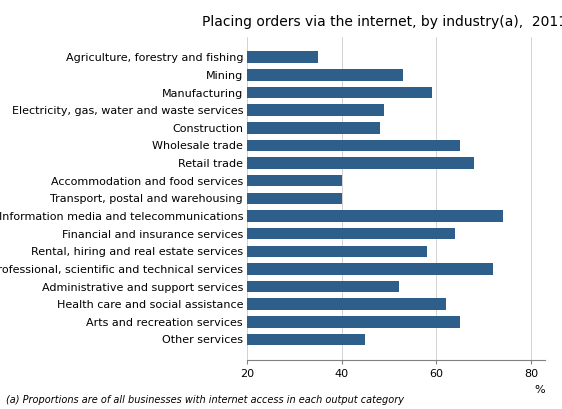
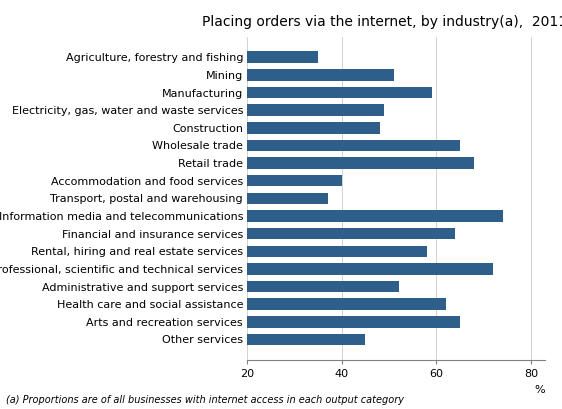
Mining: 53 -> 51
Transport, postal and warehousing: 40 -> 37
